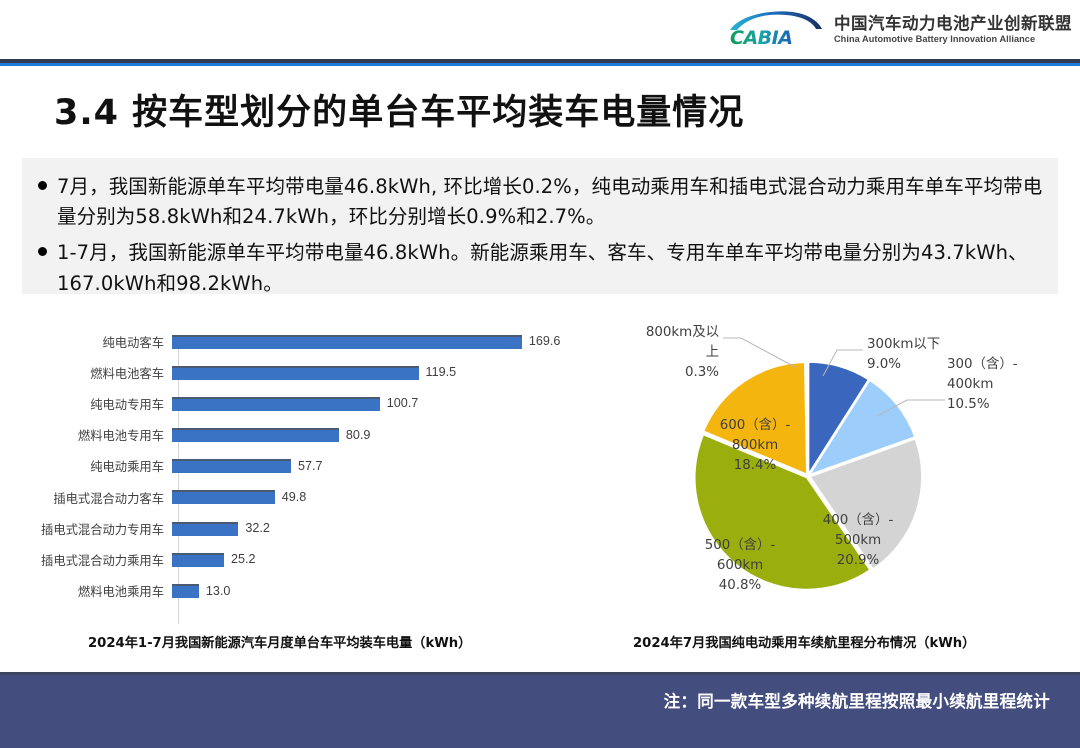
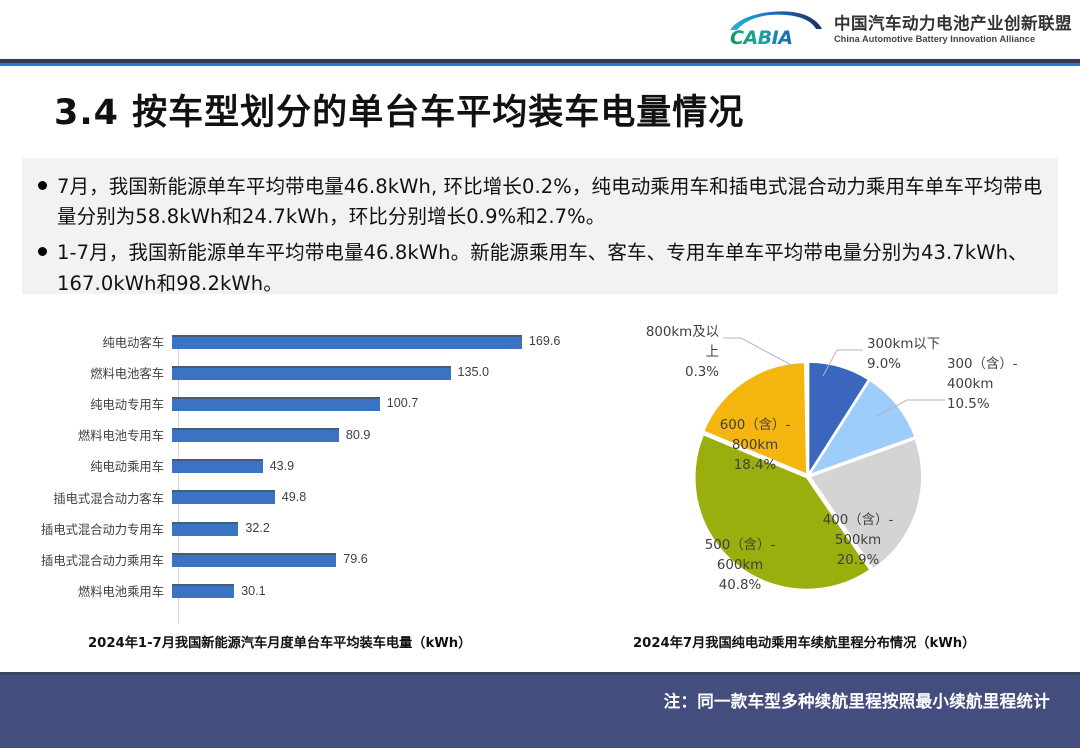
2024年1-7月我国新能源汽车月度单台车平均装车电量（kWh）/燃料电池客车: 119.5 -> 135.0
2024年1-7月我国新能源汽车月度单台车平均装车电量（kWh）/纯电动乘用车: 57.7 -> 43.9
2024年1-7月我国新能源汽车月度单台车平均装车电量（kWh）/插电式混合动力乘用车: 25.2 -> 79.6
2024年1-7月我国新能源汽车月度单台车平均装车电量（kWh）/燃料电池乘用车: 13.0 -> 30.1
